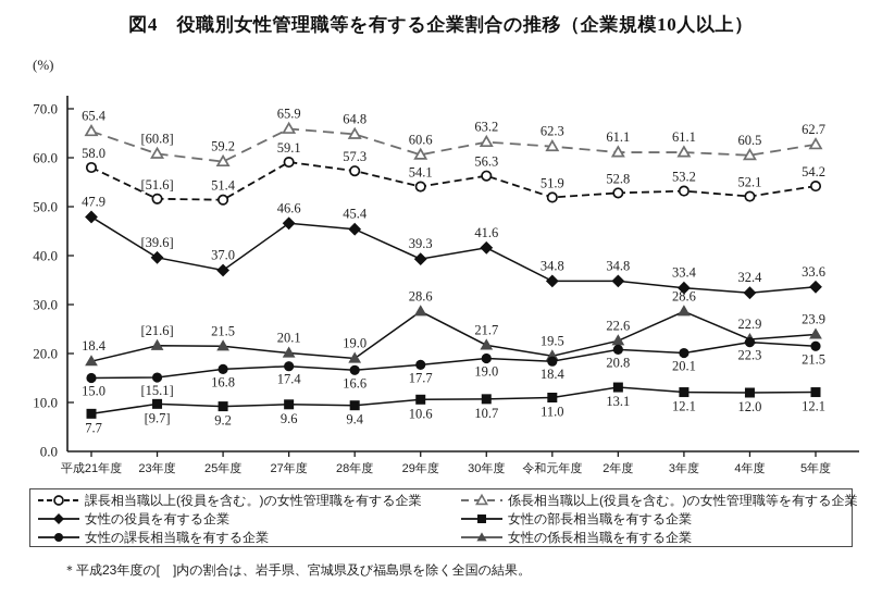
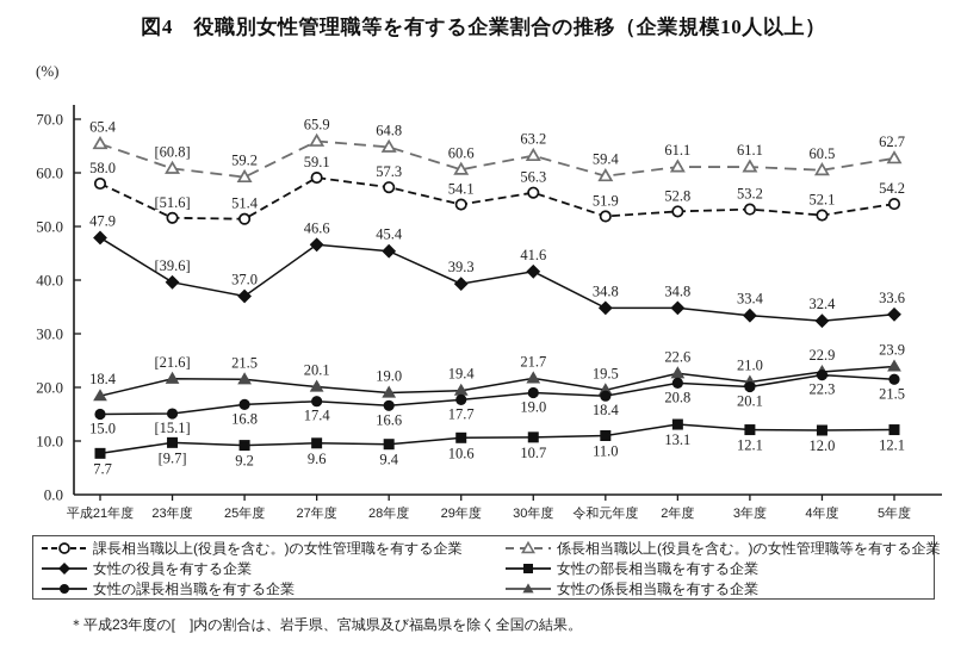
女性の係長相当職を有する企業/29年度: 28.6 -> 19.4
係長相当職以上(役員を含む。)の女性管理職等を有する企業/令和元年度: 62.3 -> 59.4
女性の係長相当職を有する企業/3年度: 28.6 -> 21.0
